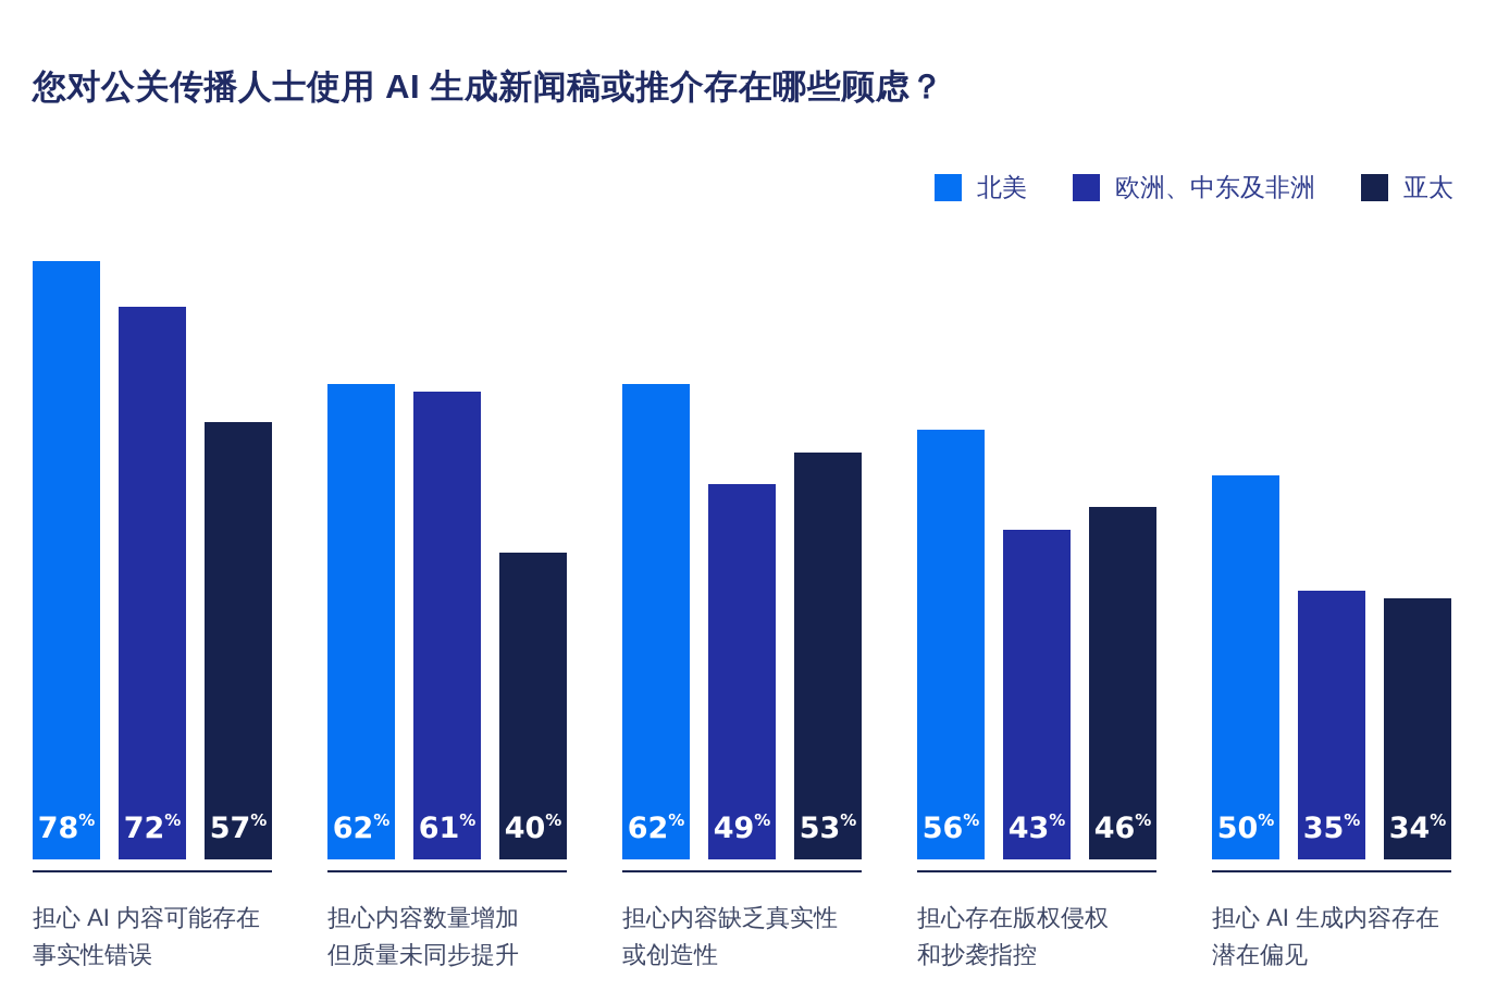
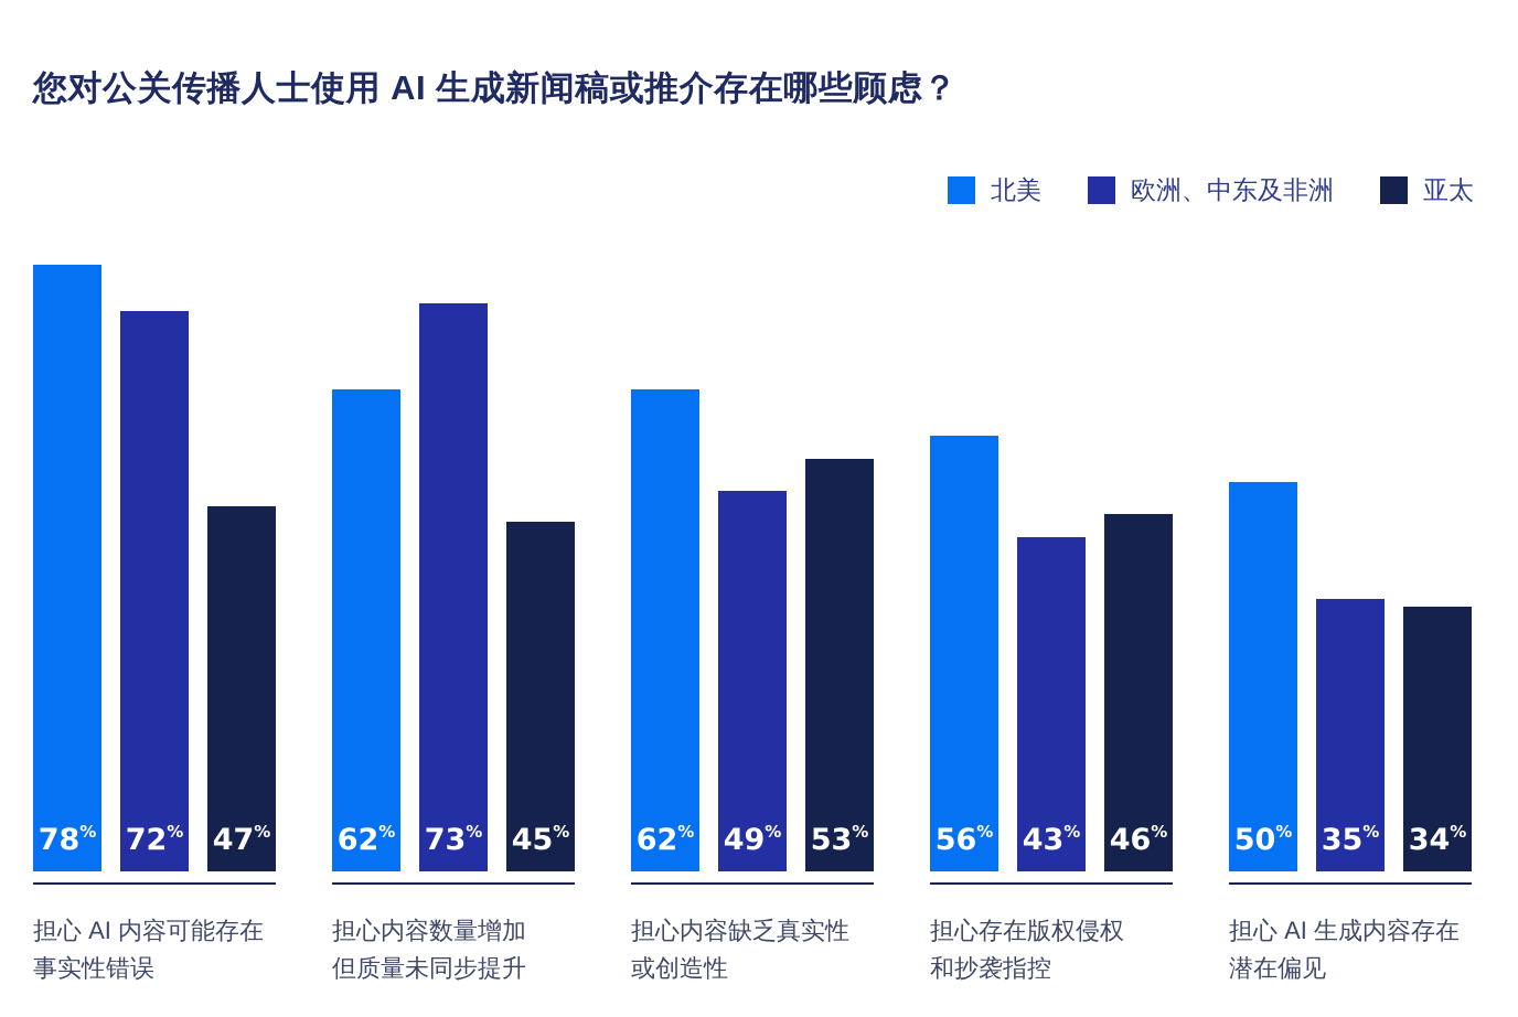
亚太/担心 AI 内容可能存在事实性错误: 57 -> 47
欧洲、中东及非洲/担心内容数量增加但质量未同步提升: 61 -> 73
亚太/担心内容数量增加但质量未同步提升: 40 -> 45
